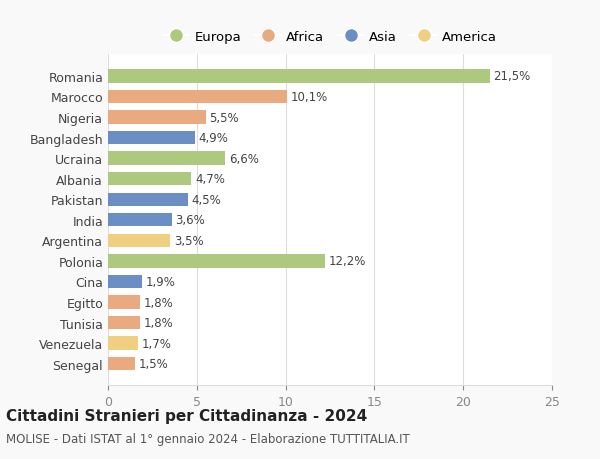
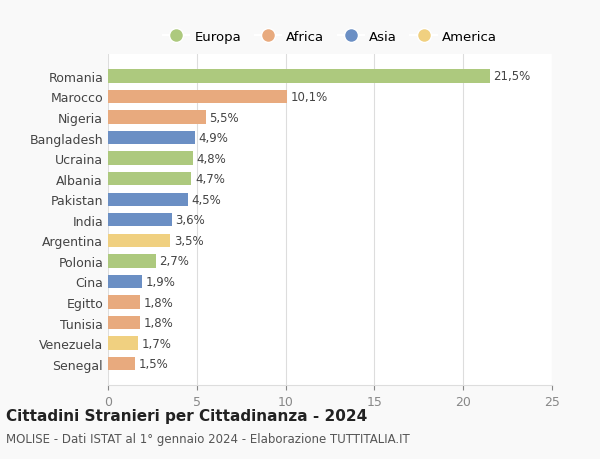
Ucraina: 6,6% -> 4,8%
Polonia: 12,2% -> 2,7%
